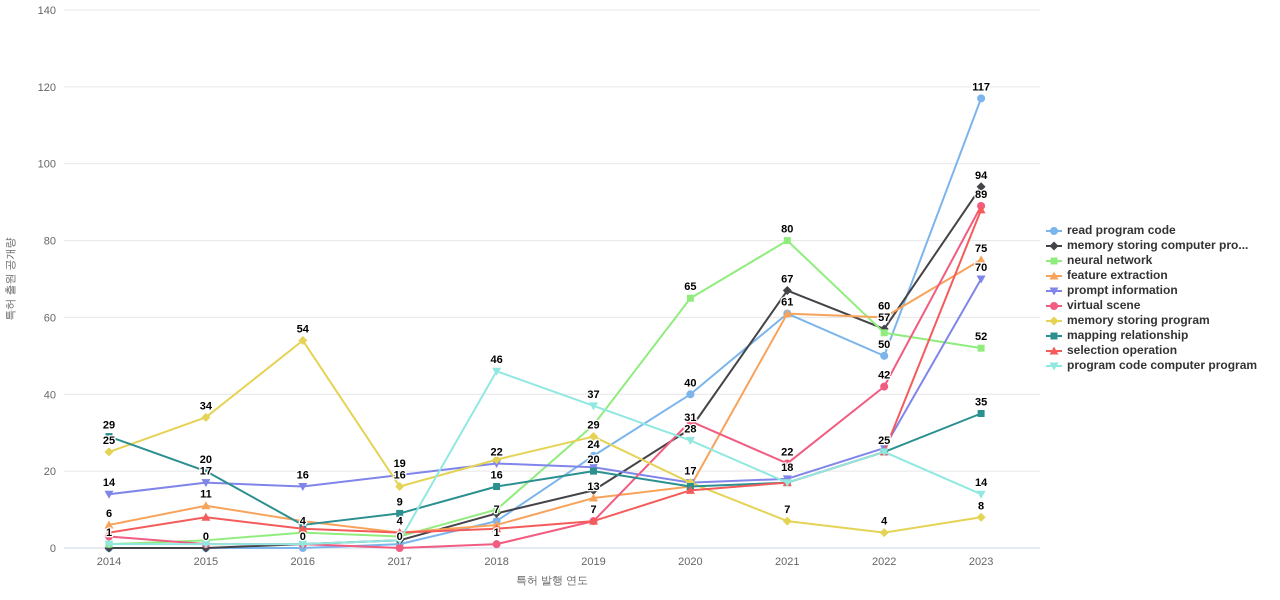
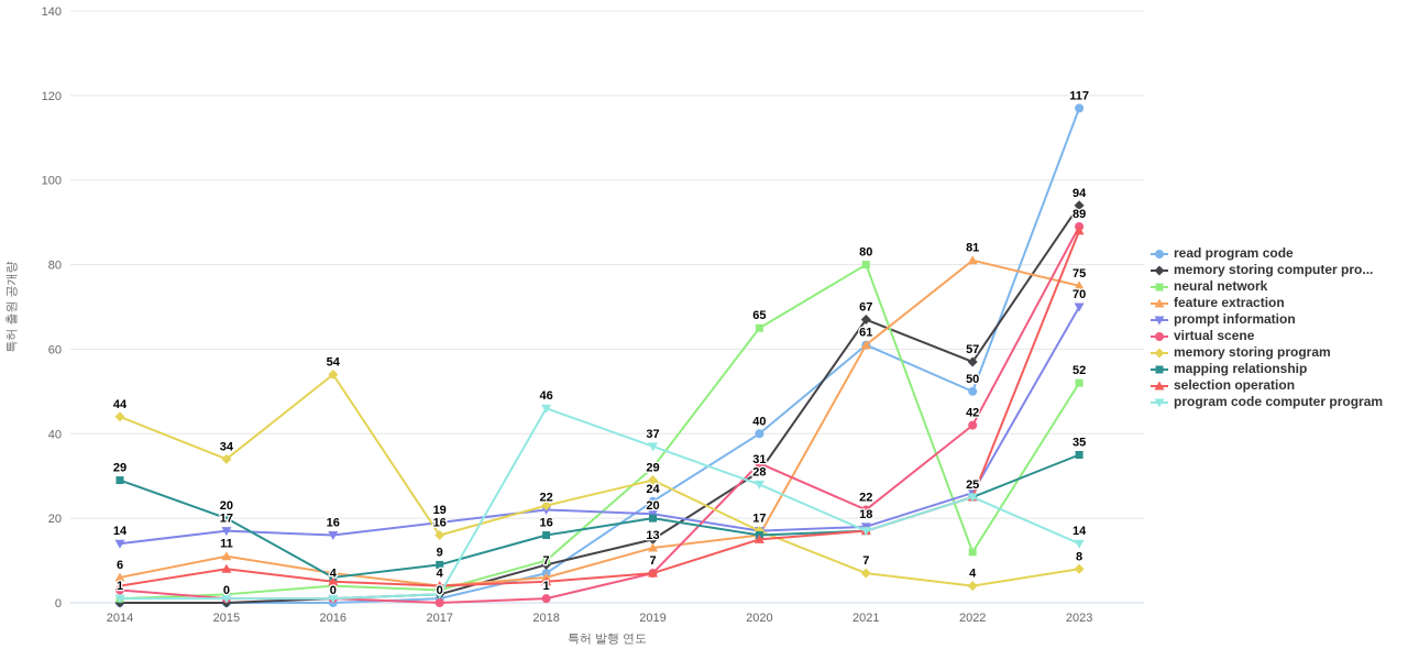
memory storing program/2014: 25 -> 44
neural network/2022: 56 -> 12
feature extraction/2022: 60 -> 81
